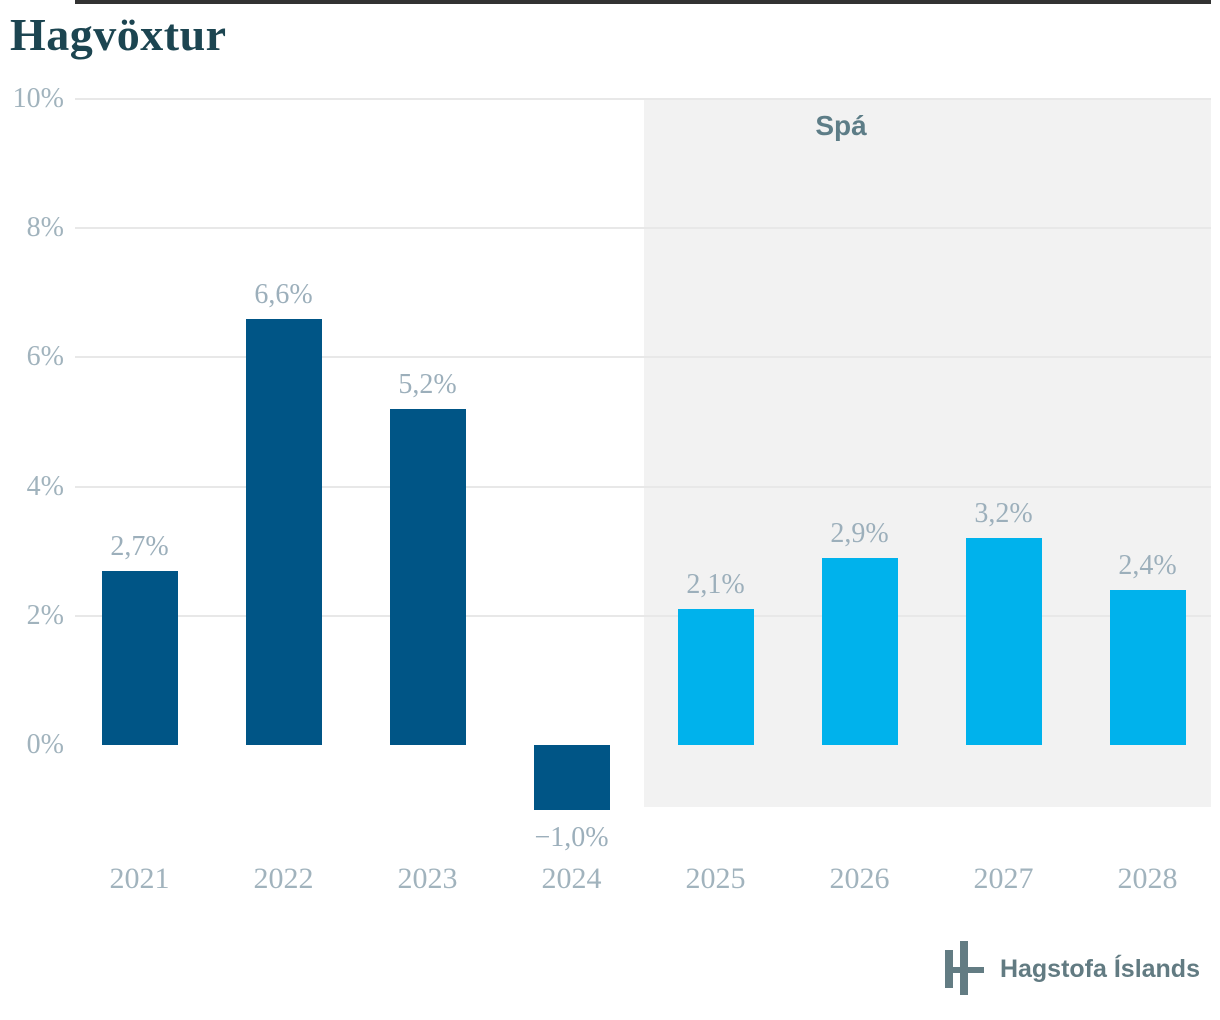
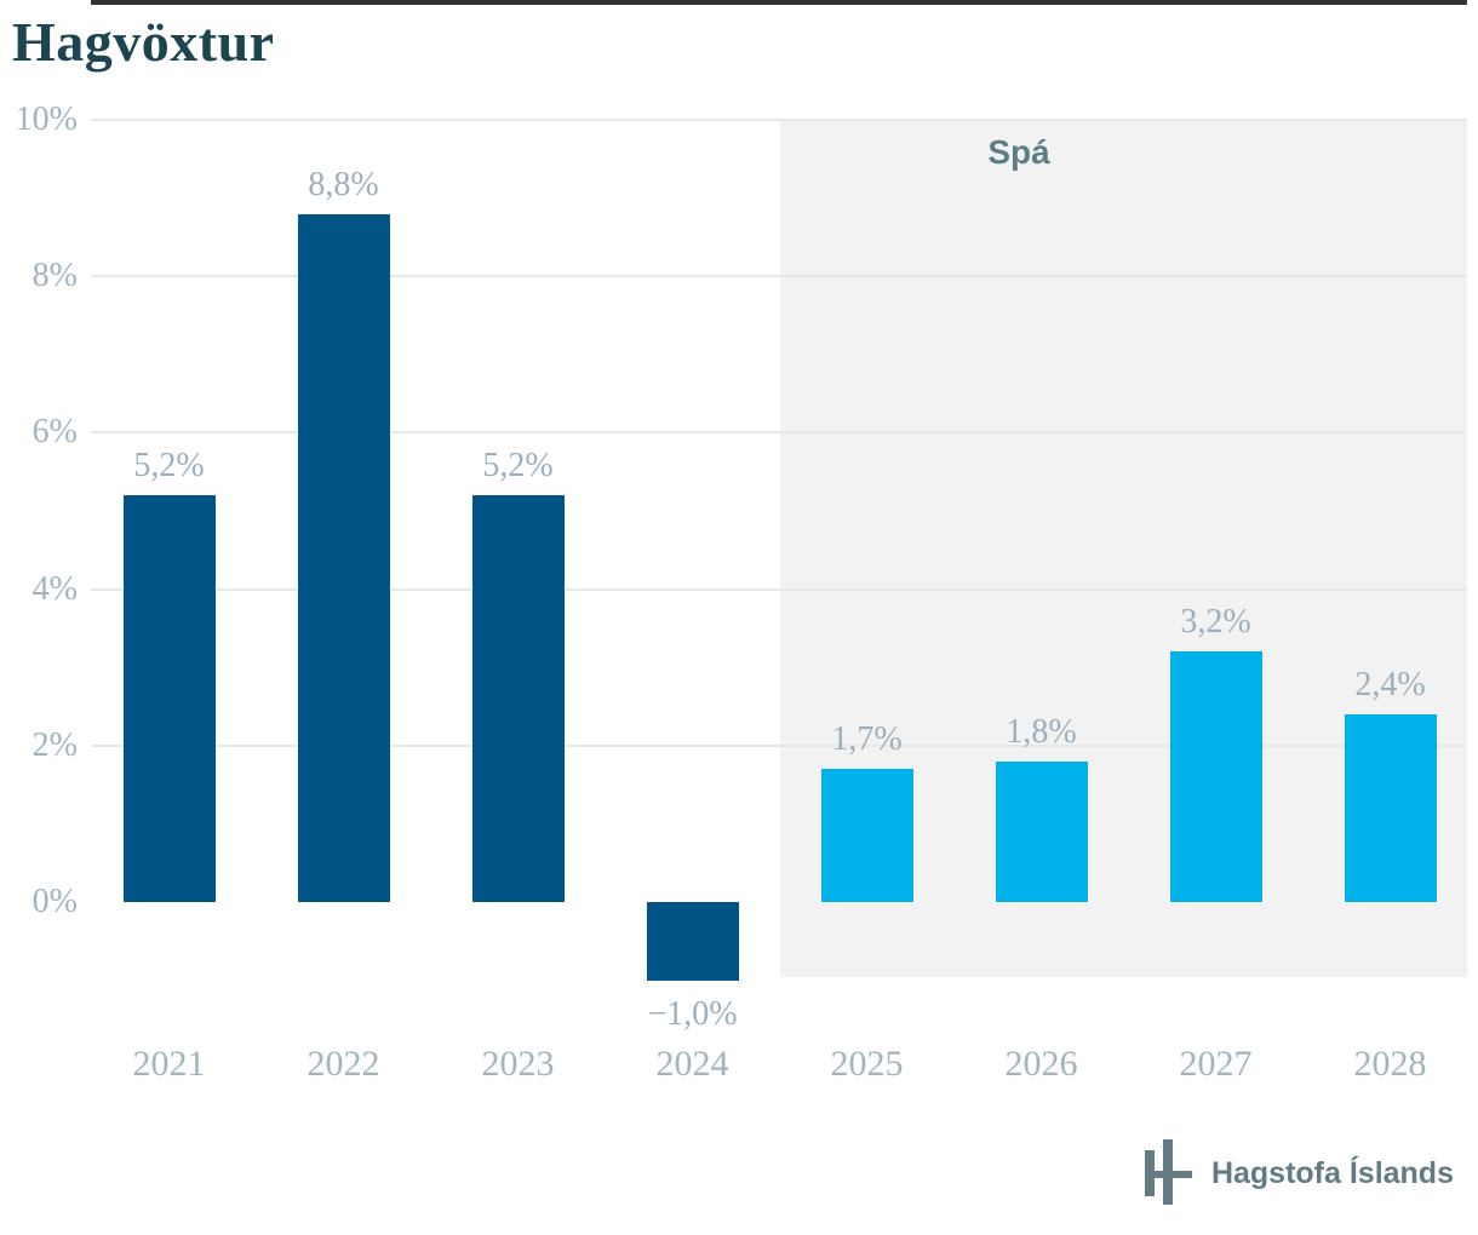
2021: 2,7% -> 5,2%
2022: 6,6% -> 8,8%
2025: 2,1% -> 1,7%
2026: 2,9% -> 1,8%
